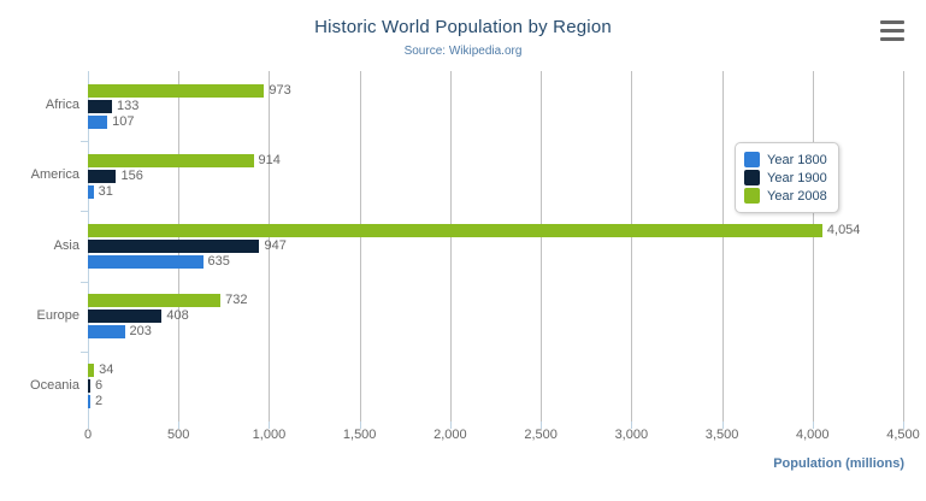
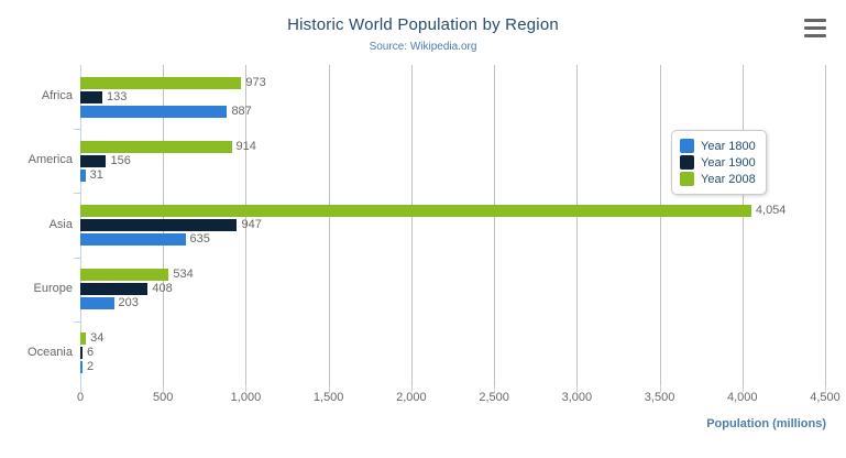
Year 1800/Africa: 107 -> 887
Year 2008/Europe: 732 -> 534
